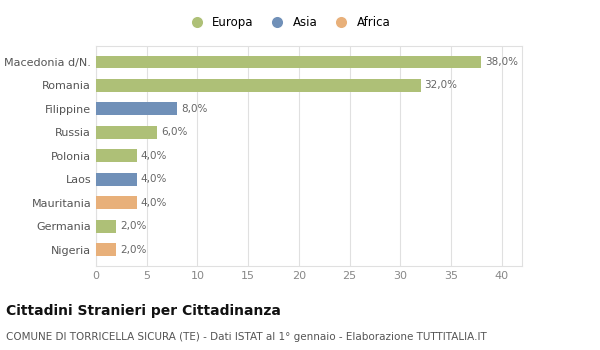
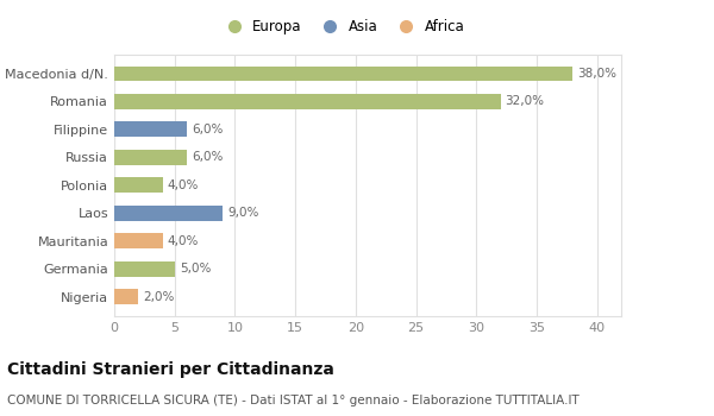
Filippine: 8,0% -> 6,0%
Laos: 4,0% -> 9,0%
Germania: 2,0% -> 5,0%
